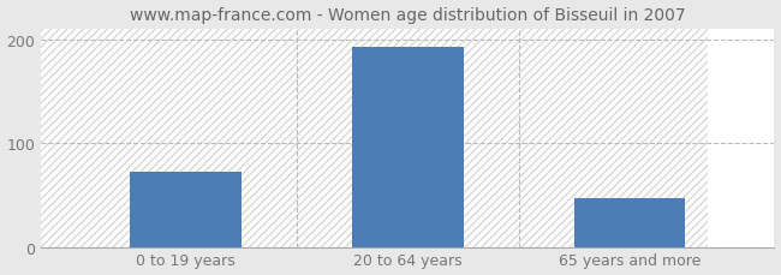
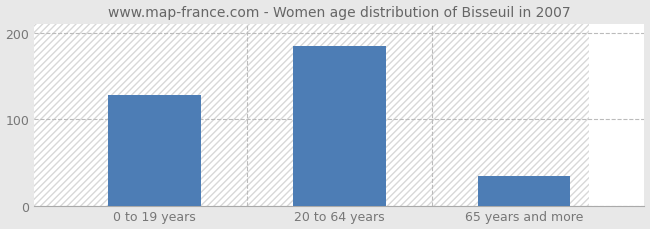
0 to 19 years: 72 -> 128
20 to 64 years: 192 -> 184
65 years and more: 47 -> 34
